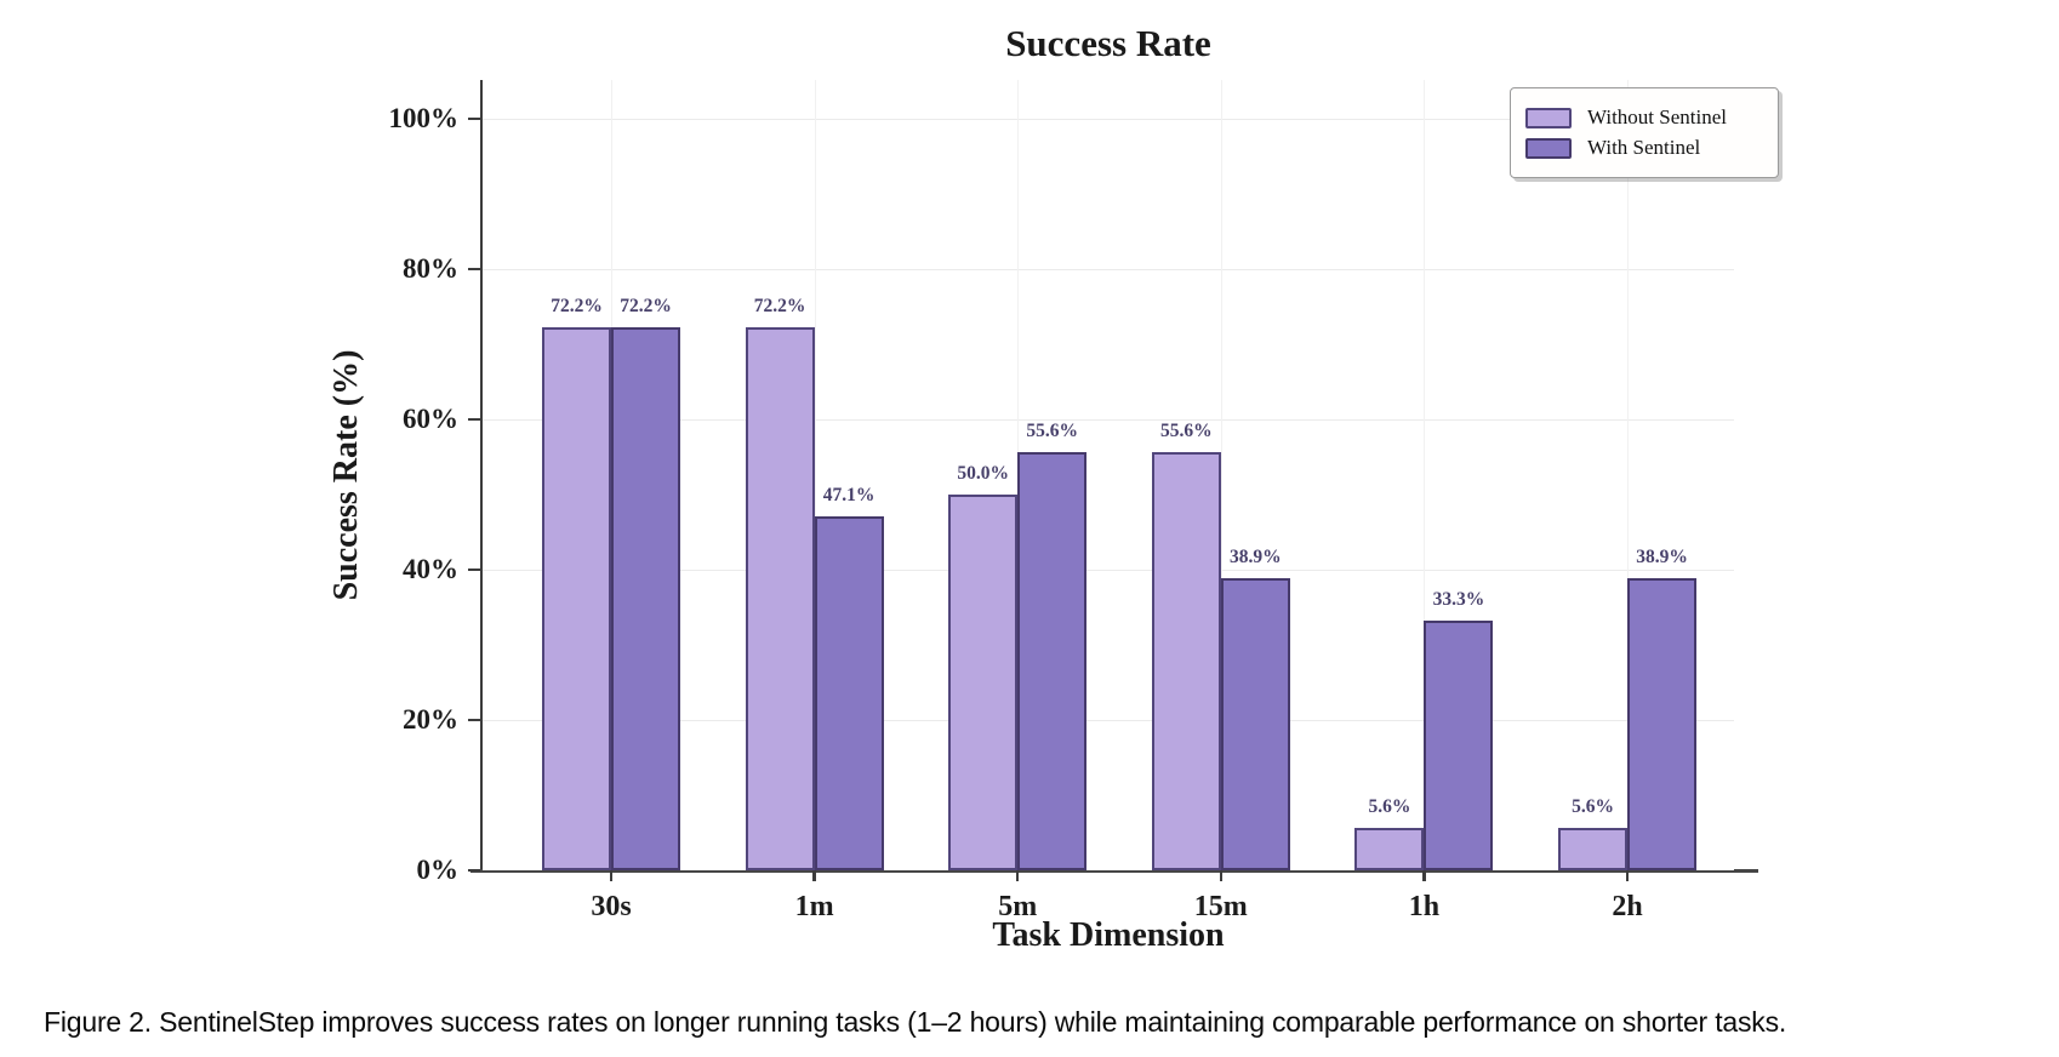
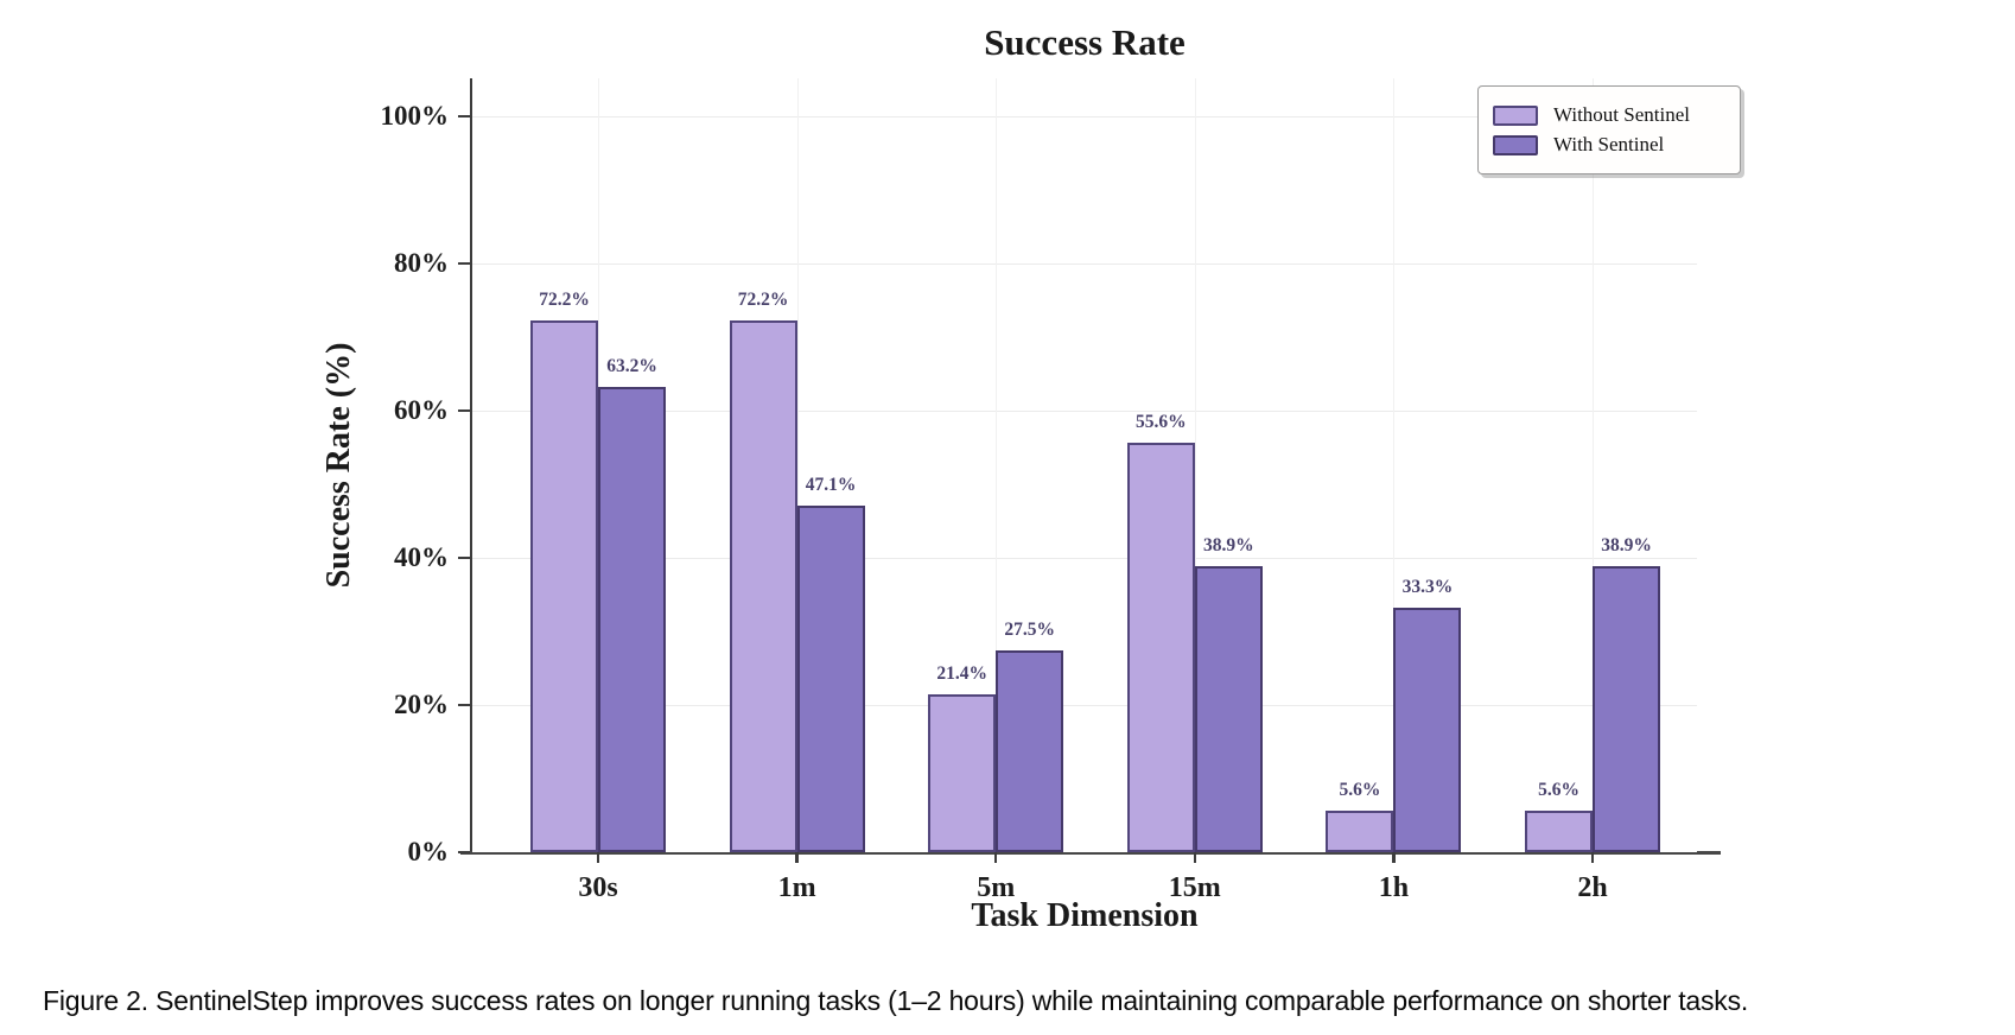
With Sentinel/30s: 72.2% -> 63.2%
Without Sentinel/5m: 50.0% -> 21.4%
With Sentinel/5m: 55.6% -> 27.5%
